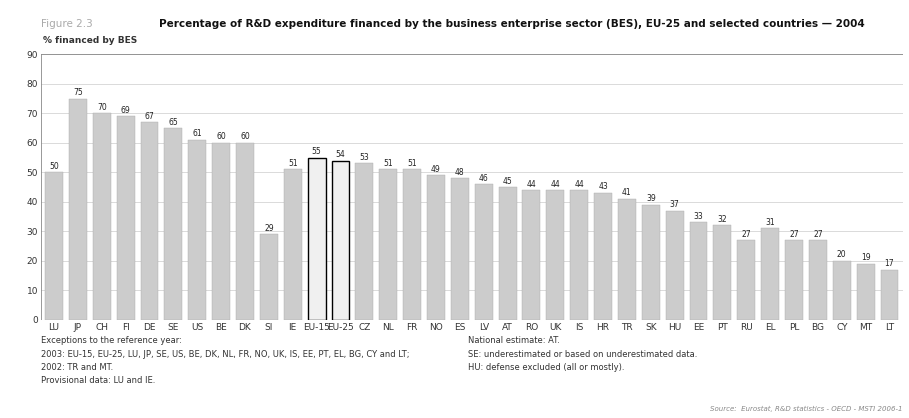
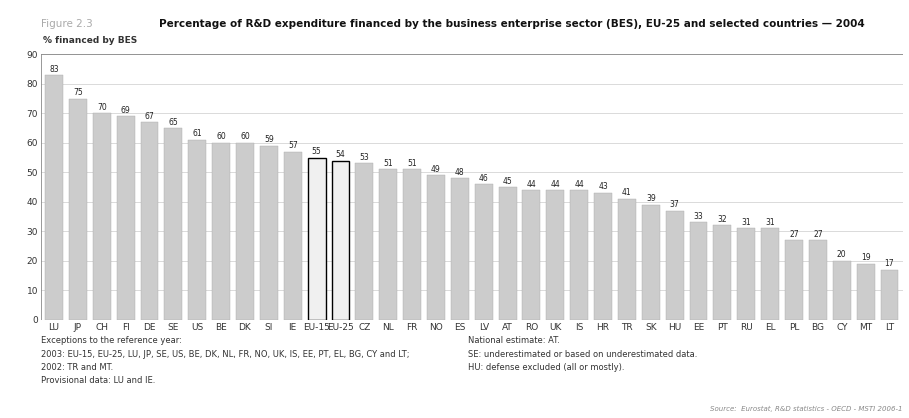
LU: 50 -> 83
SI: 29 -> 59
IE: 51 -> 57
RU: 27 -> 31
